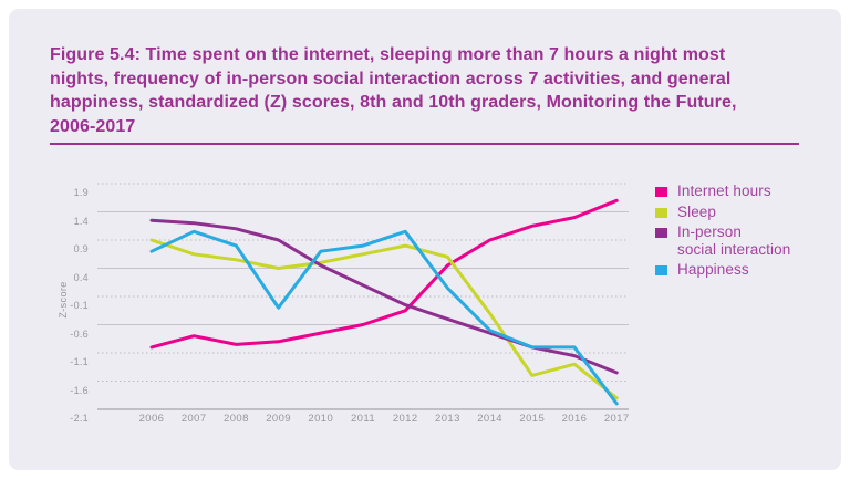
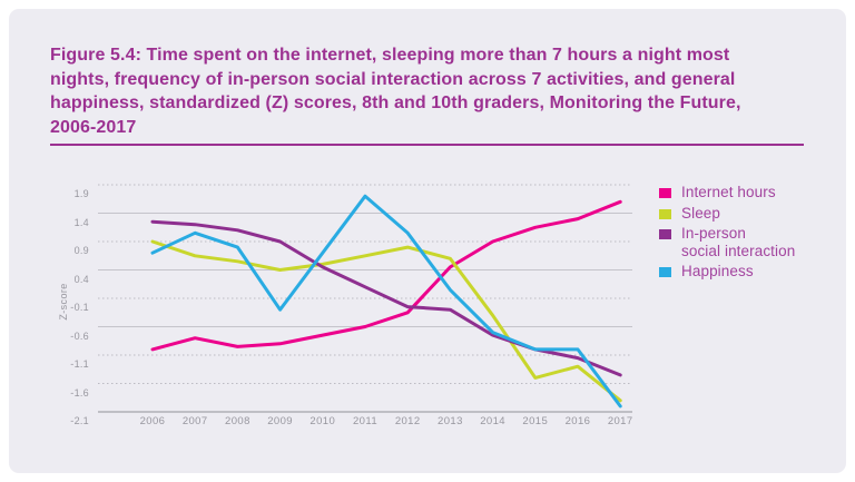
Happiness/2011: 0.8 -> 1.7
In-person social interaction/2013: -0.5 -> -0.3
